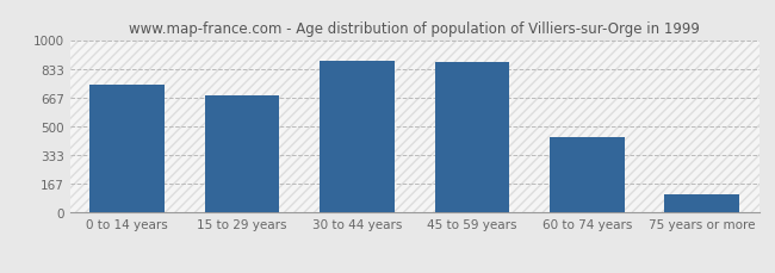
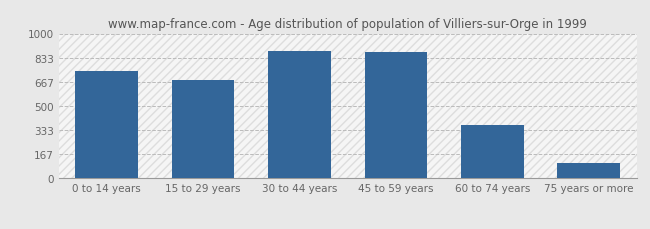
60 to 74 years: 440 -> 370
